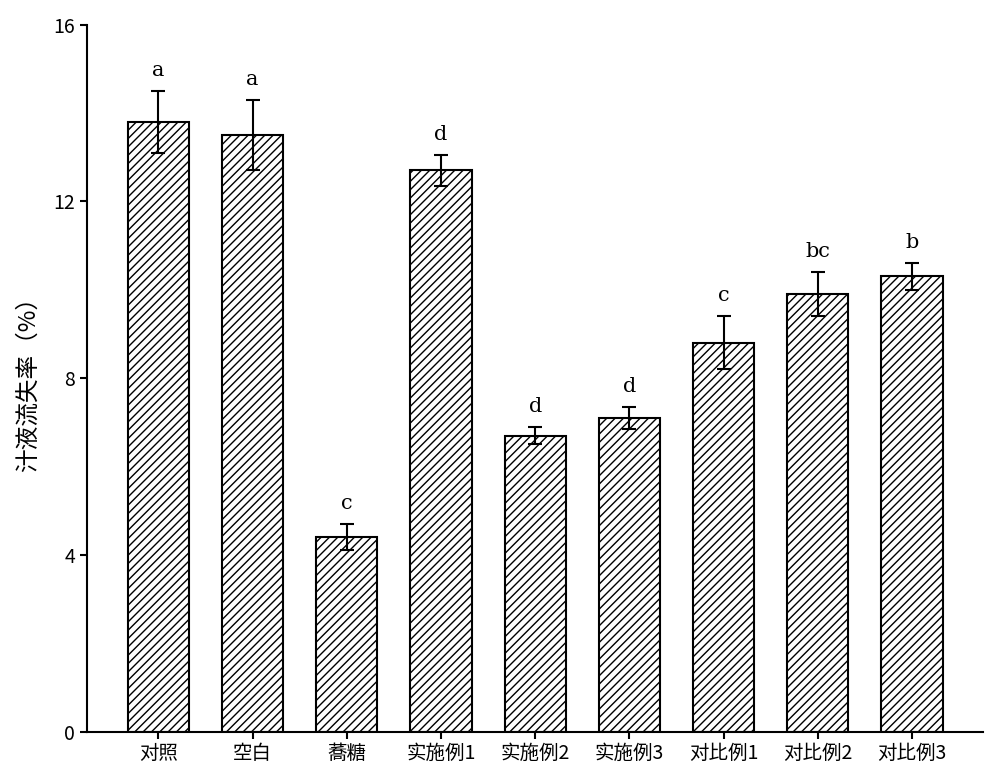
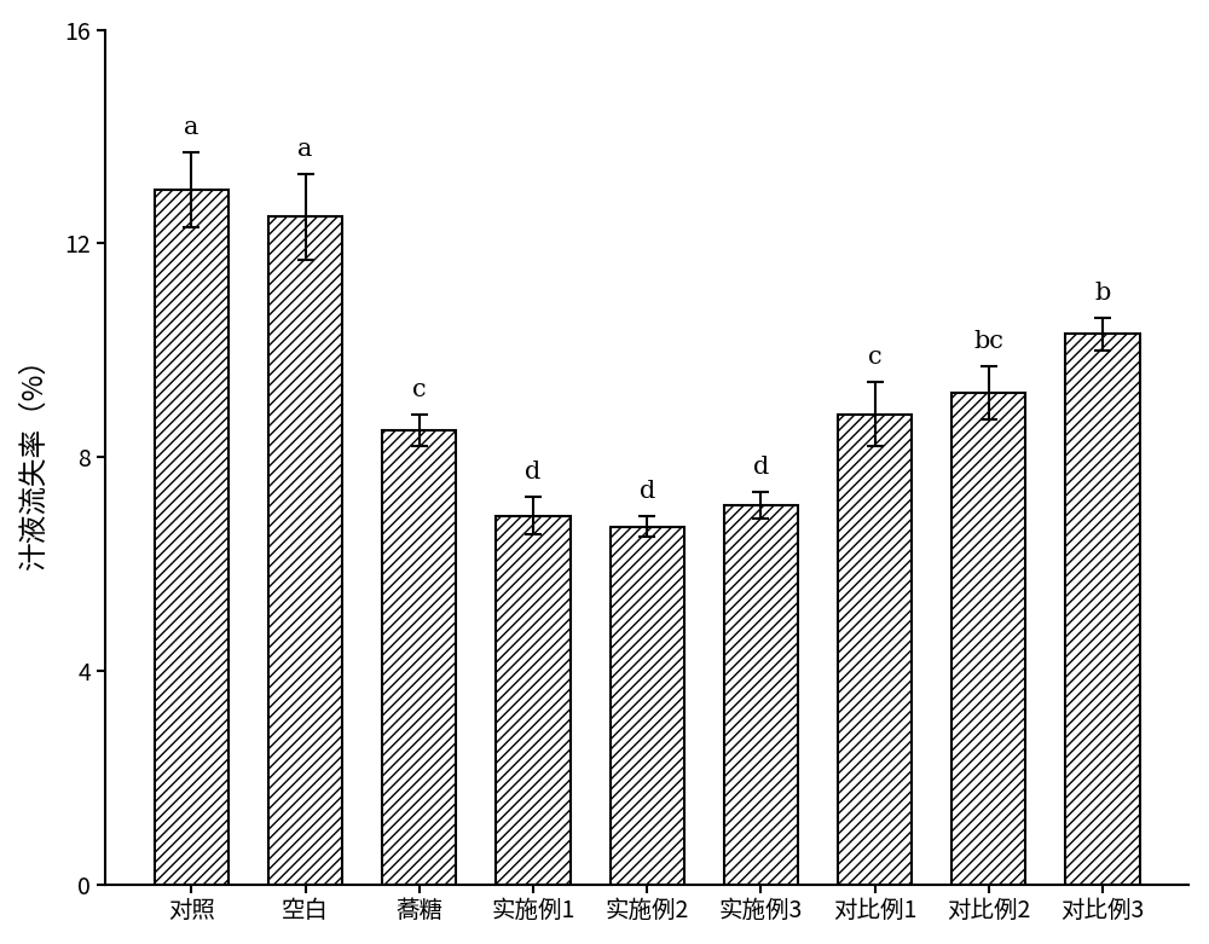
对照: 13.8 -> 13.0
空白: 13.5 -> 12.5
蕎糖: 4.4 -> 8.5
实施例1: 12.7 -> 6.9
对比例2: 9.9 -> 9.2
